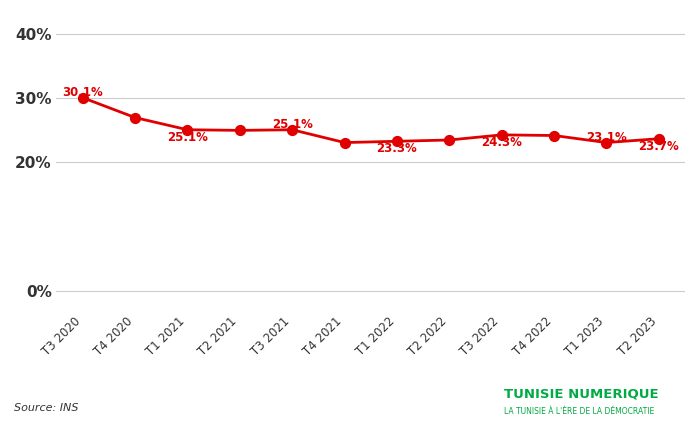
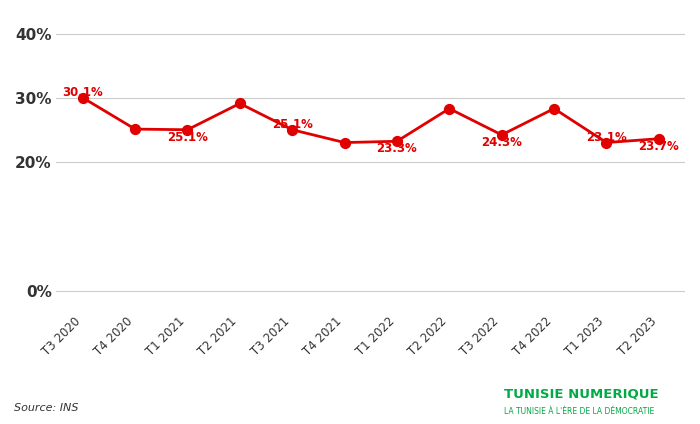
T4 2020: 27.0% -> 25.2%
T2 2021: 25.0% -> 29.2%
T2 2022: 23.5% -> 28.4%
T4 2022: 24.2% -> 28.4%
